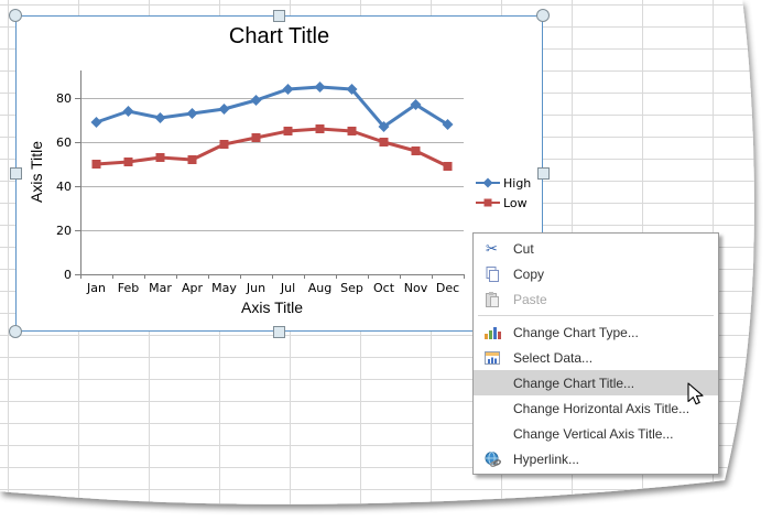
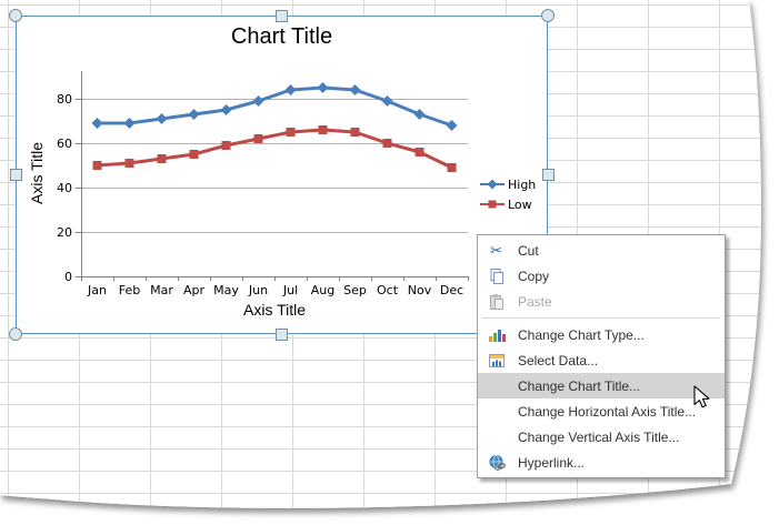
High/Feb: 74 -> 69
Low/Apr: 52 -> 55
High/Oct: 67 -> 79
High/Nov: 77 -> 73
